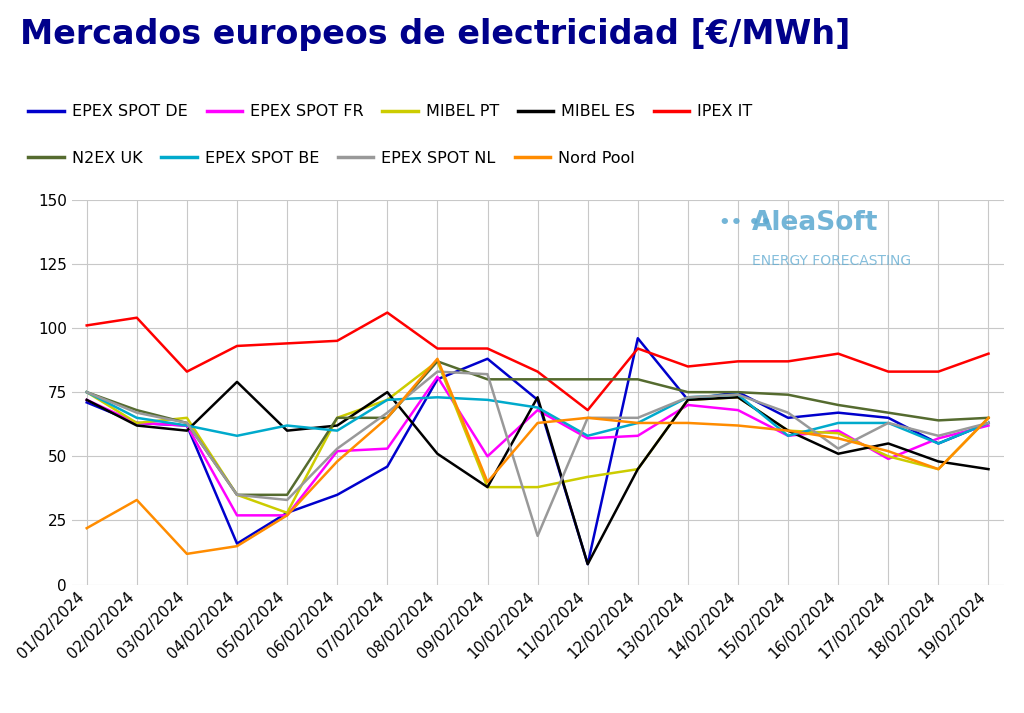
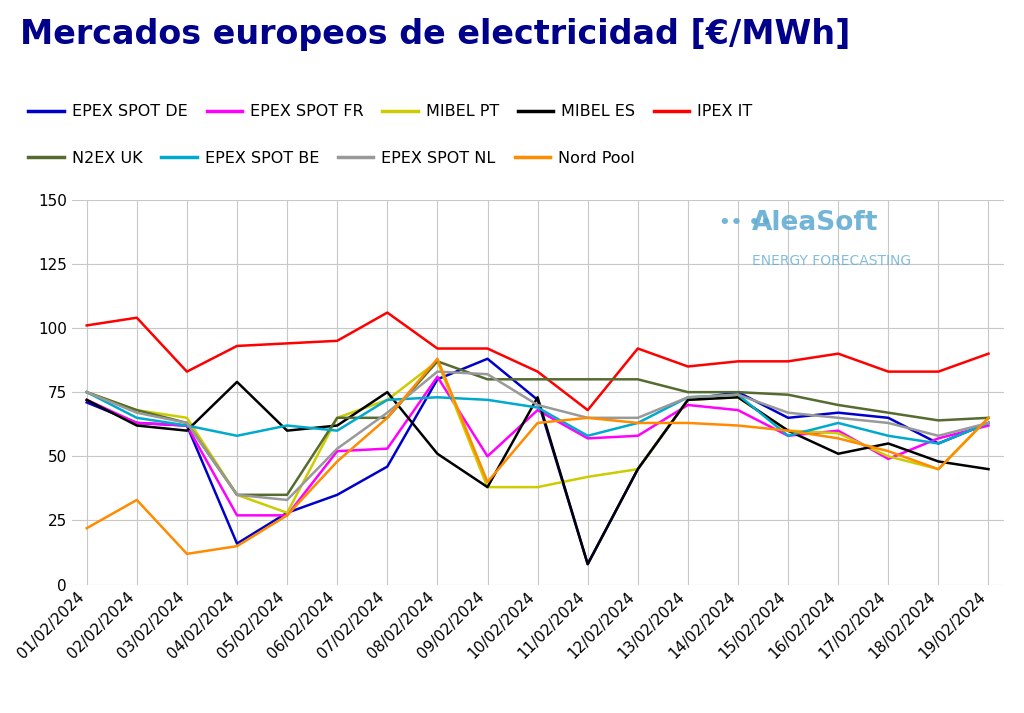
MIBEL PT/02/02/2024: 63 -> 68
EPEX SPOT NL/10/02/2024: 19 -> 70
EPEX SPOT DE/12/02/2024: 96 -> 45
EPEX SPOT NL/16/02/2024: 53 -> 65
EPEX SPOT BE/17/02/2024: 63 -> 58
